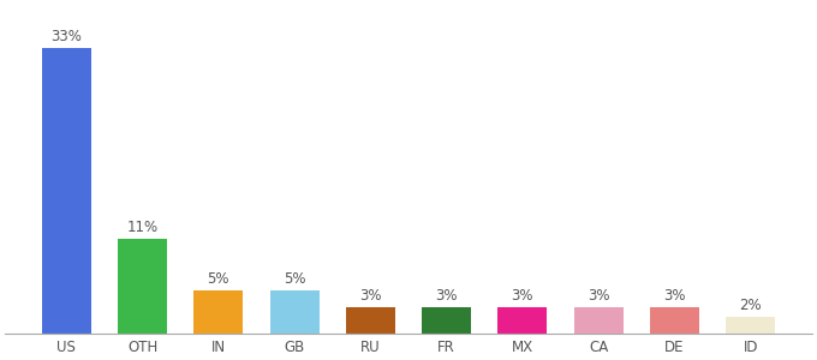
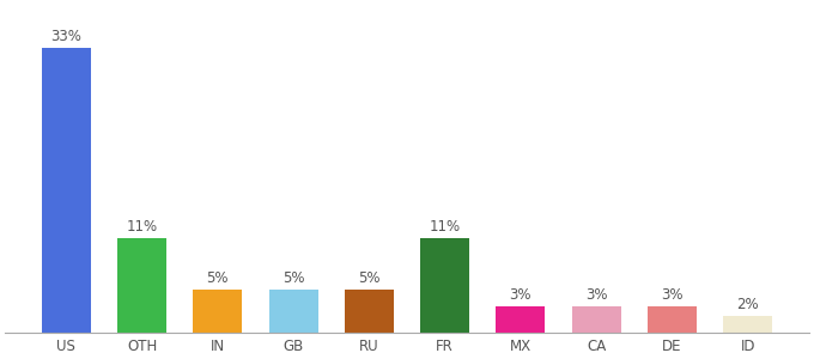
RU: 3% -> 5%
FR: 3% -> 11%
